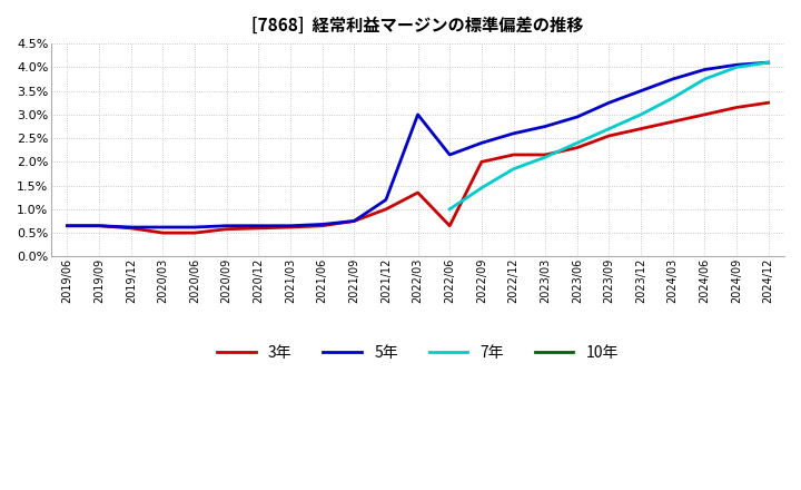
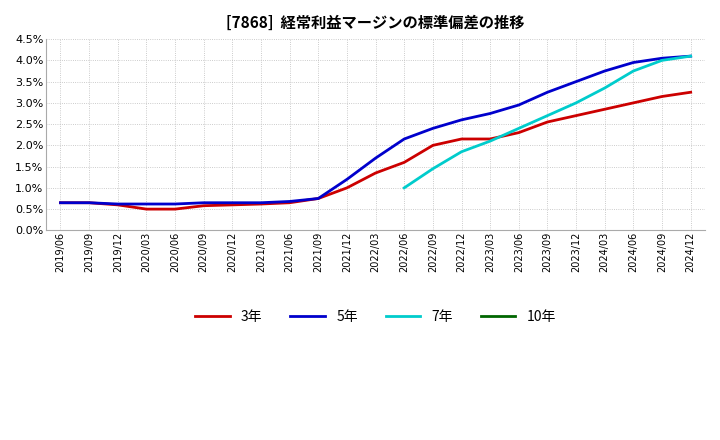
5年/2022/03: 3.00% -> 1.70%
3年/2022/06: 0.65% -> 1.60%
